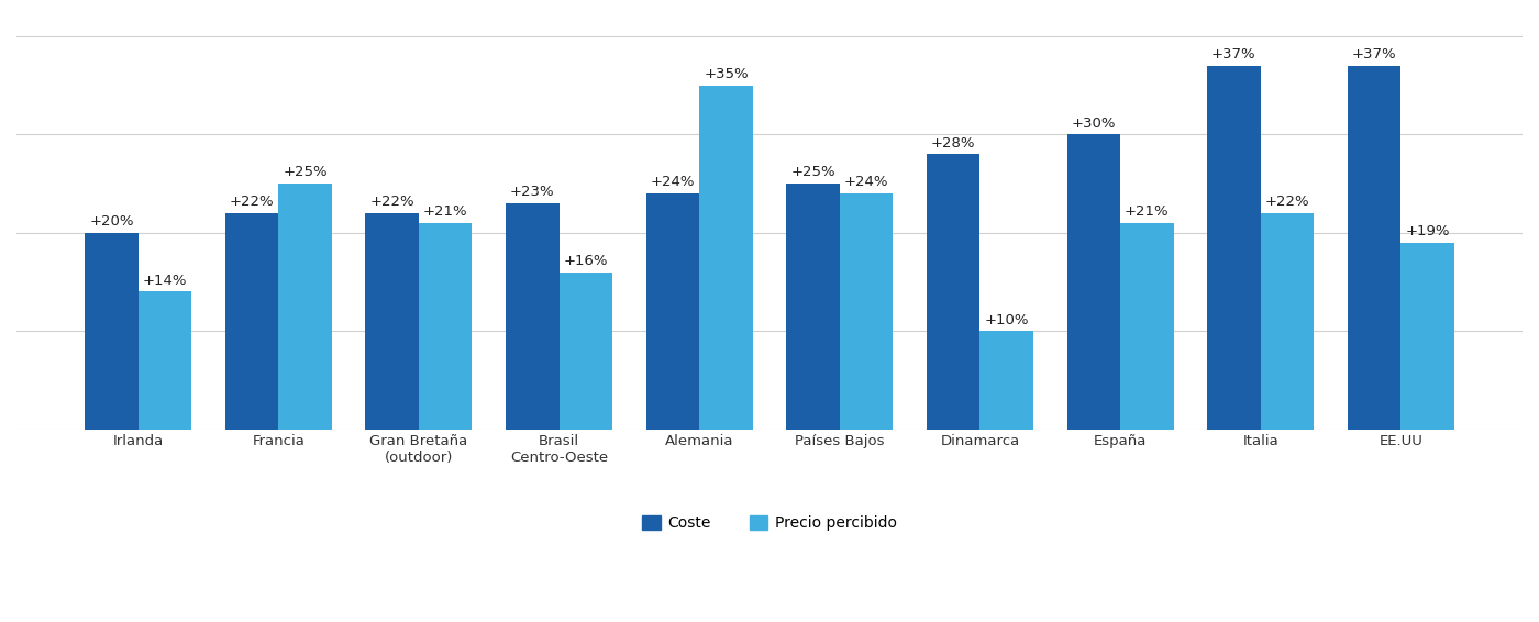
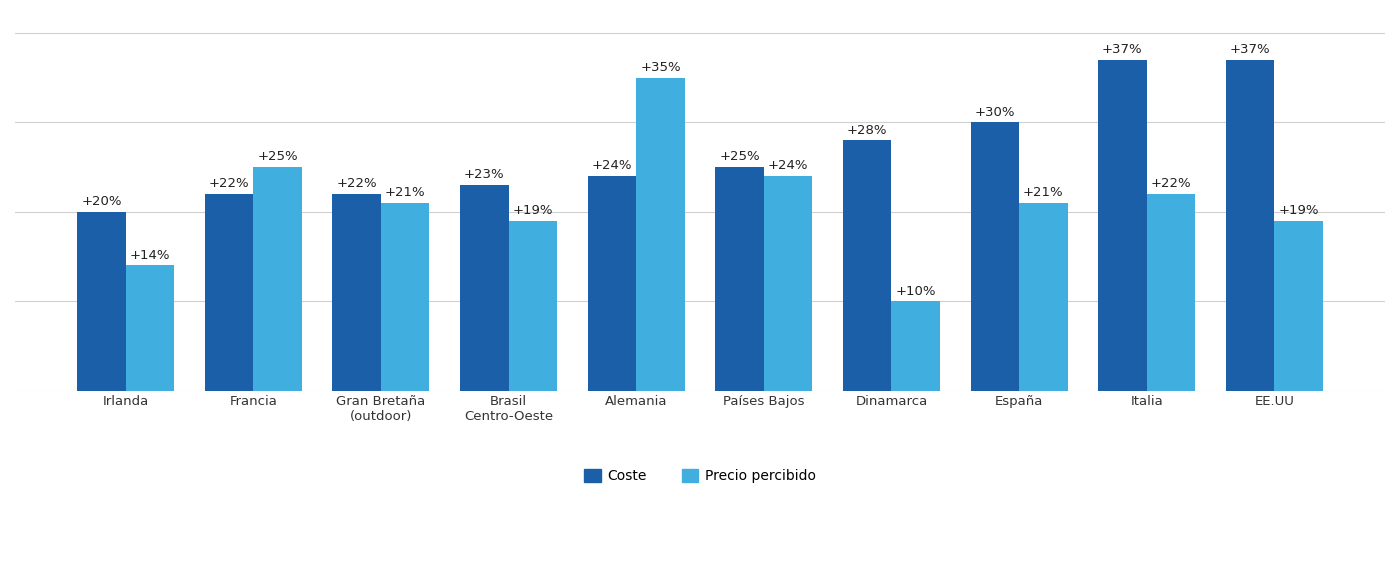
Precio percibido/Brasil Centro-Oeste: +16% -> +19%
